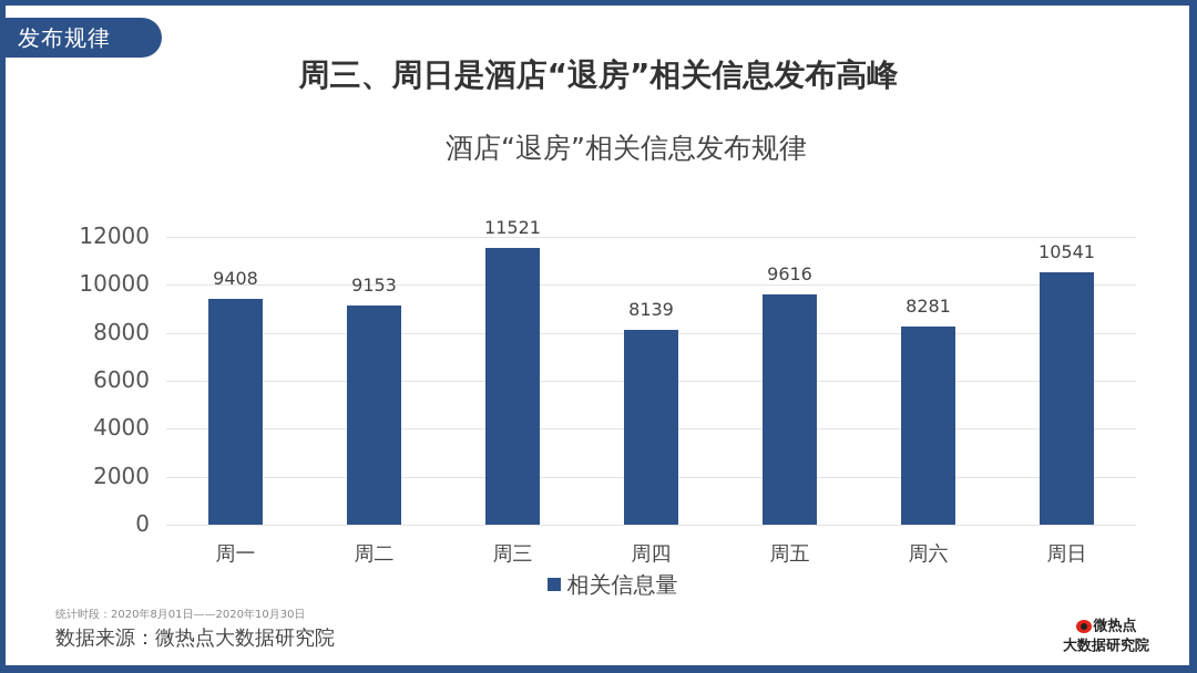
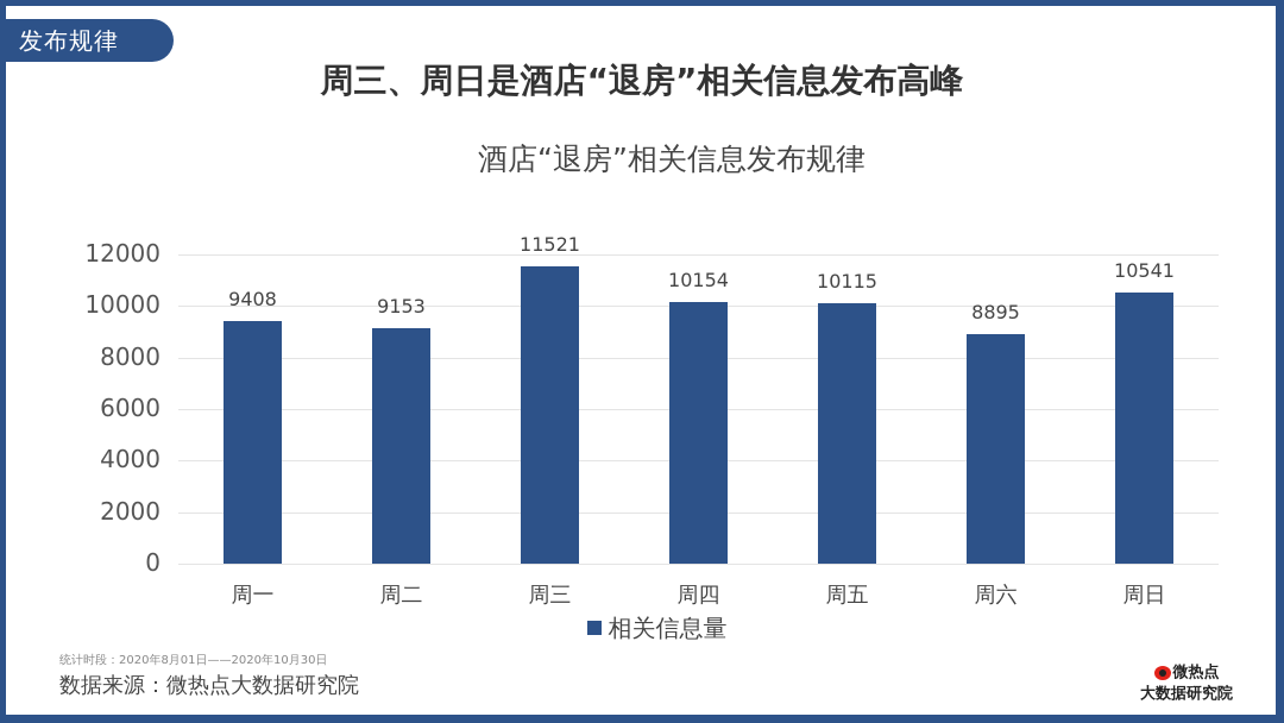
周四: 8139 -> 10154
周五: 9616 -> 10115
周六: 8281 -> 8895
